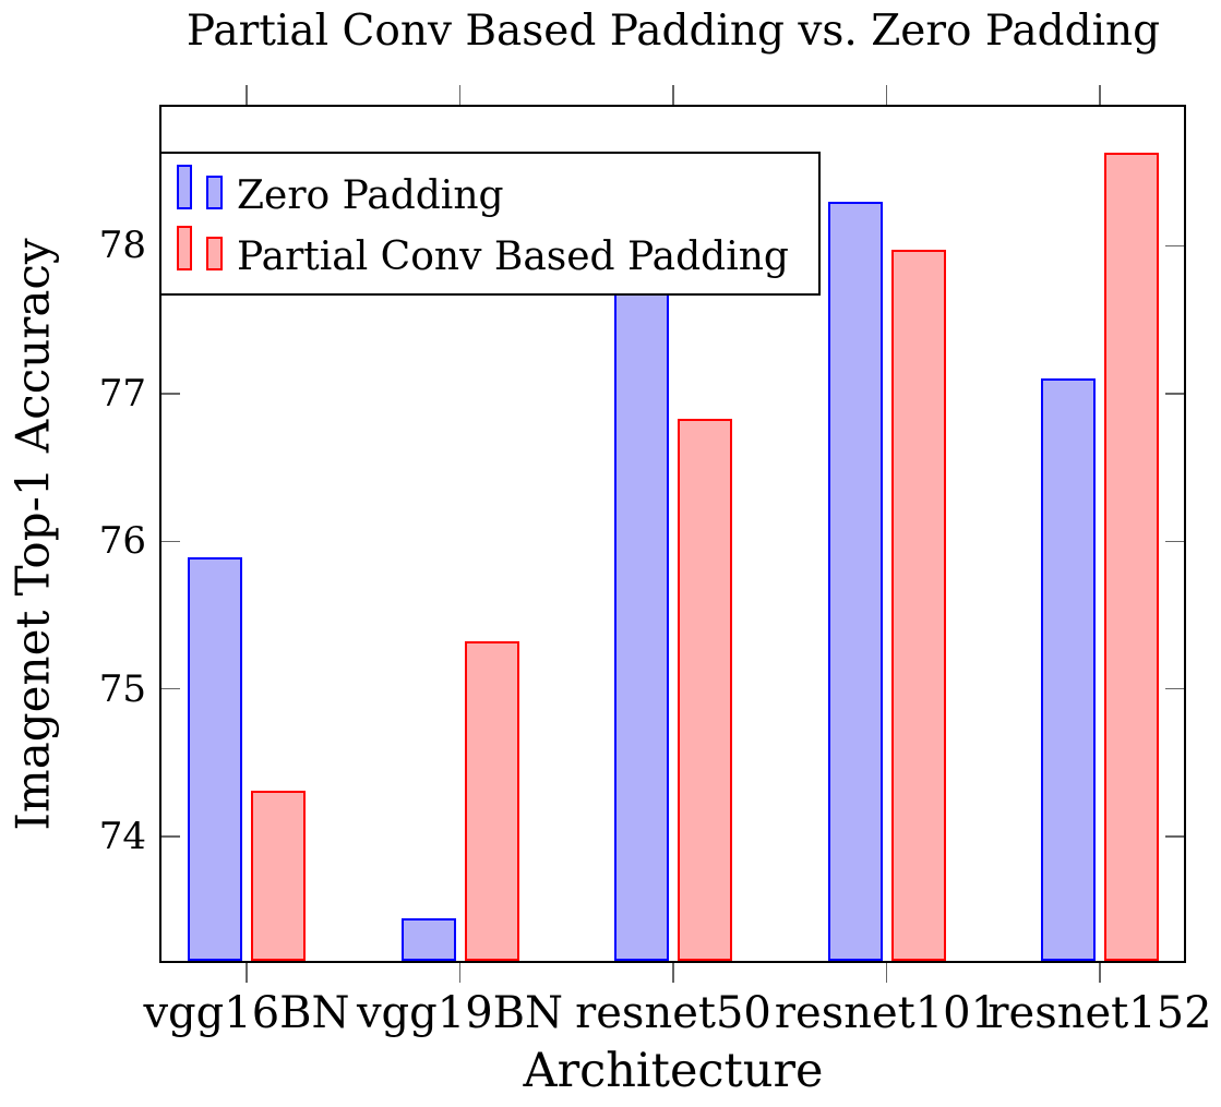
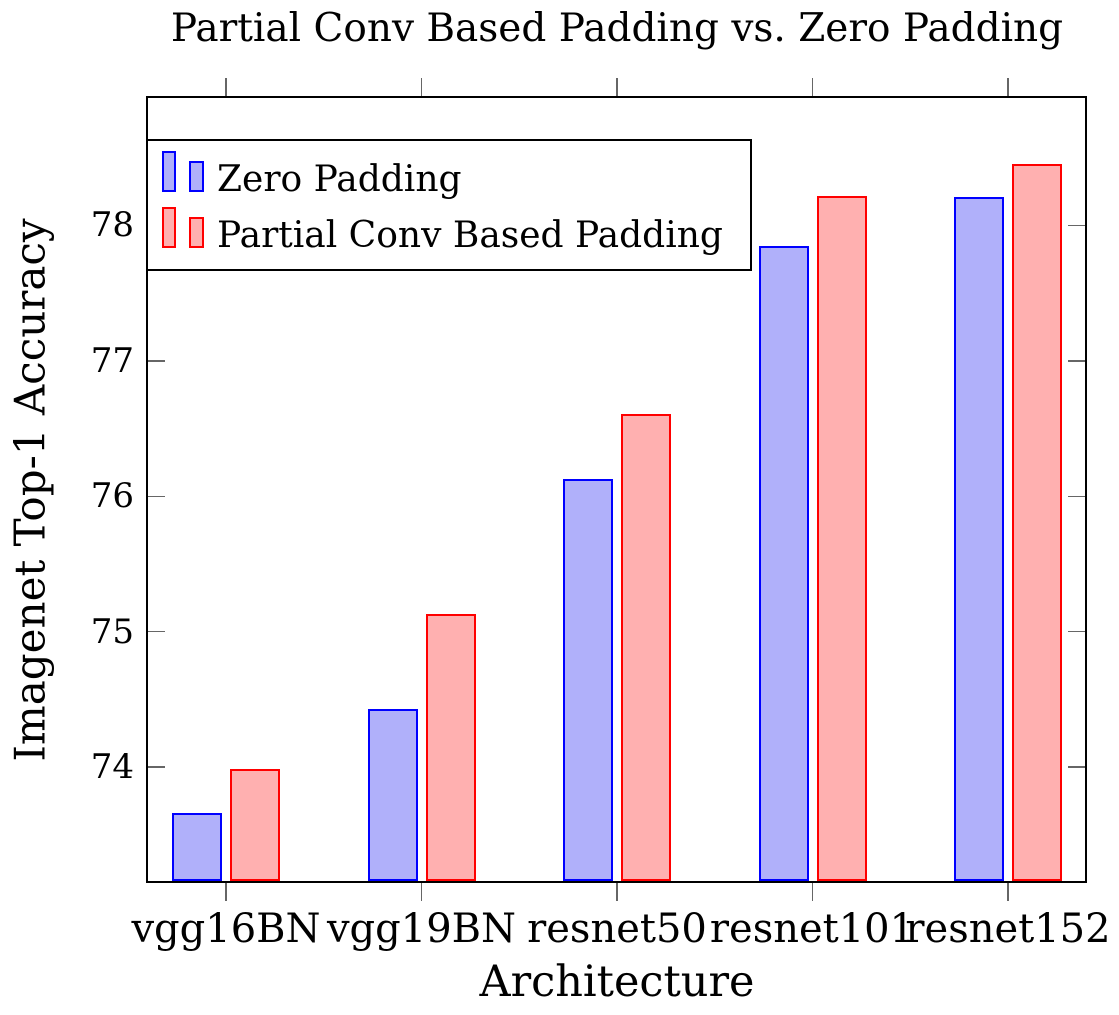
Zero Padding/vgg16BN: 75.89 -> 73.66
Partial Conv Based Padding/vgg16BN: 74.31 -> 73.99
Zero Padding/vgg19BN: 73.45 -> 74.43
Partial Conv Based Padding/vgg19BN: 75.32 -> 75.13
Zero Padding/resnet50: 77.79 -> 76.13
Partial Conv Based Padding/resnet50: 76.83 -> 76.61
Zero Padding/resnet101: 78.30 -> 77.85
Partial Conv Based Padding/resnet101: 77.97 -> 78.22
Zero Padding/resnet152: 77.10 -> 78.21
Partial Conv Based Padding/resnet152: 78.63 -> 78.45
